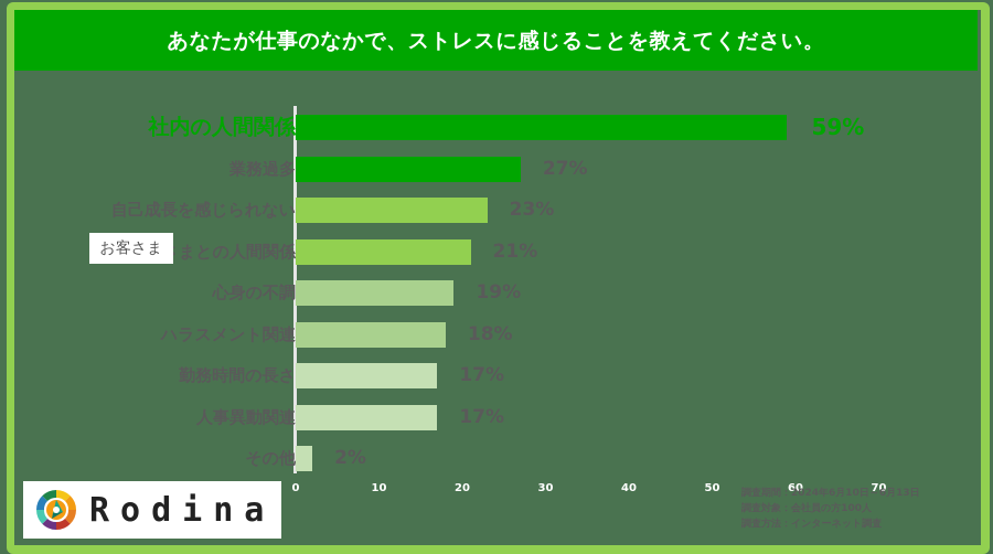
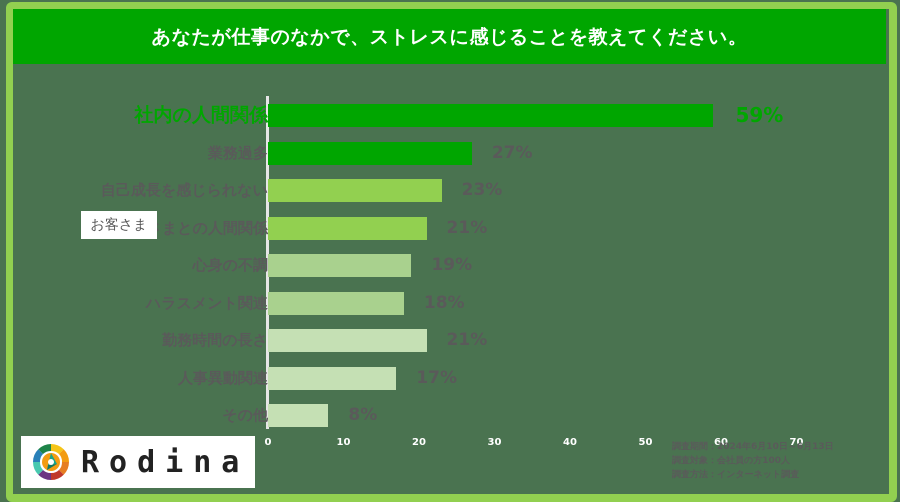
勤務時間の長さ: 17% -> 21%
その他: 2% -> 8%
